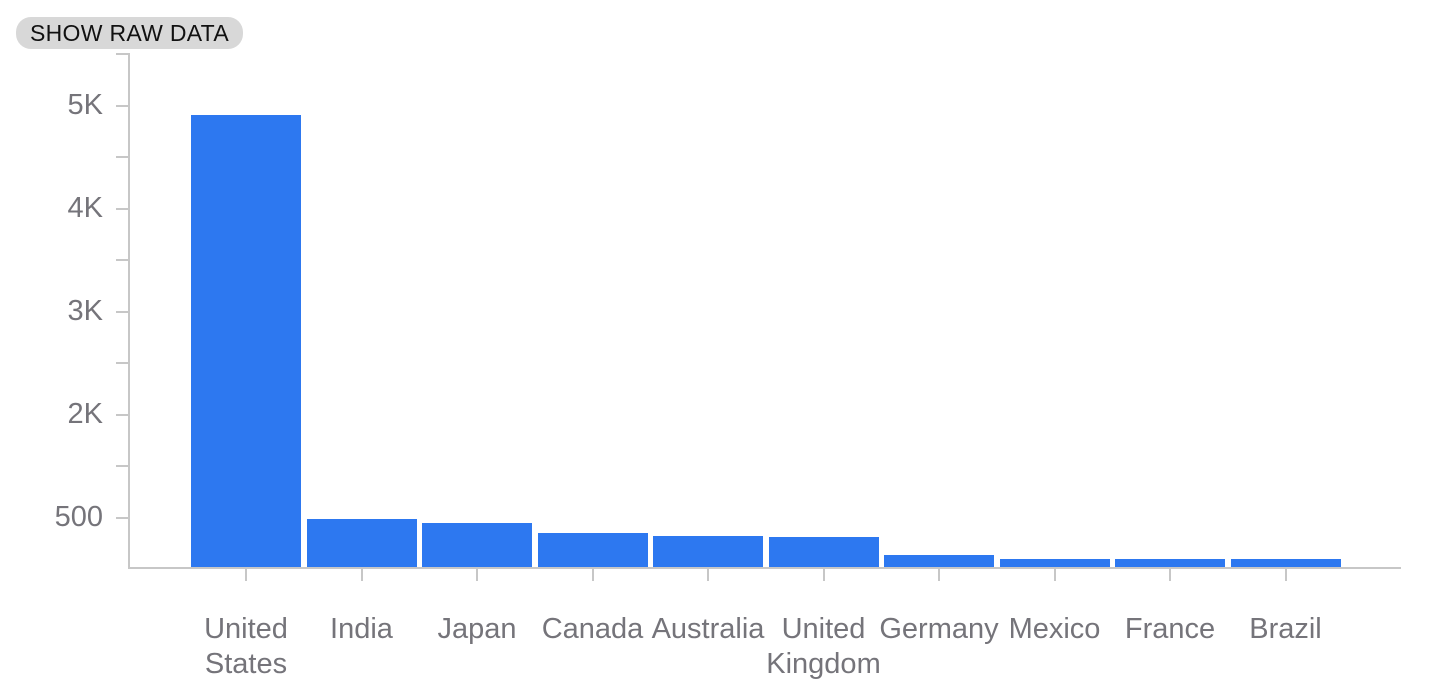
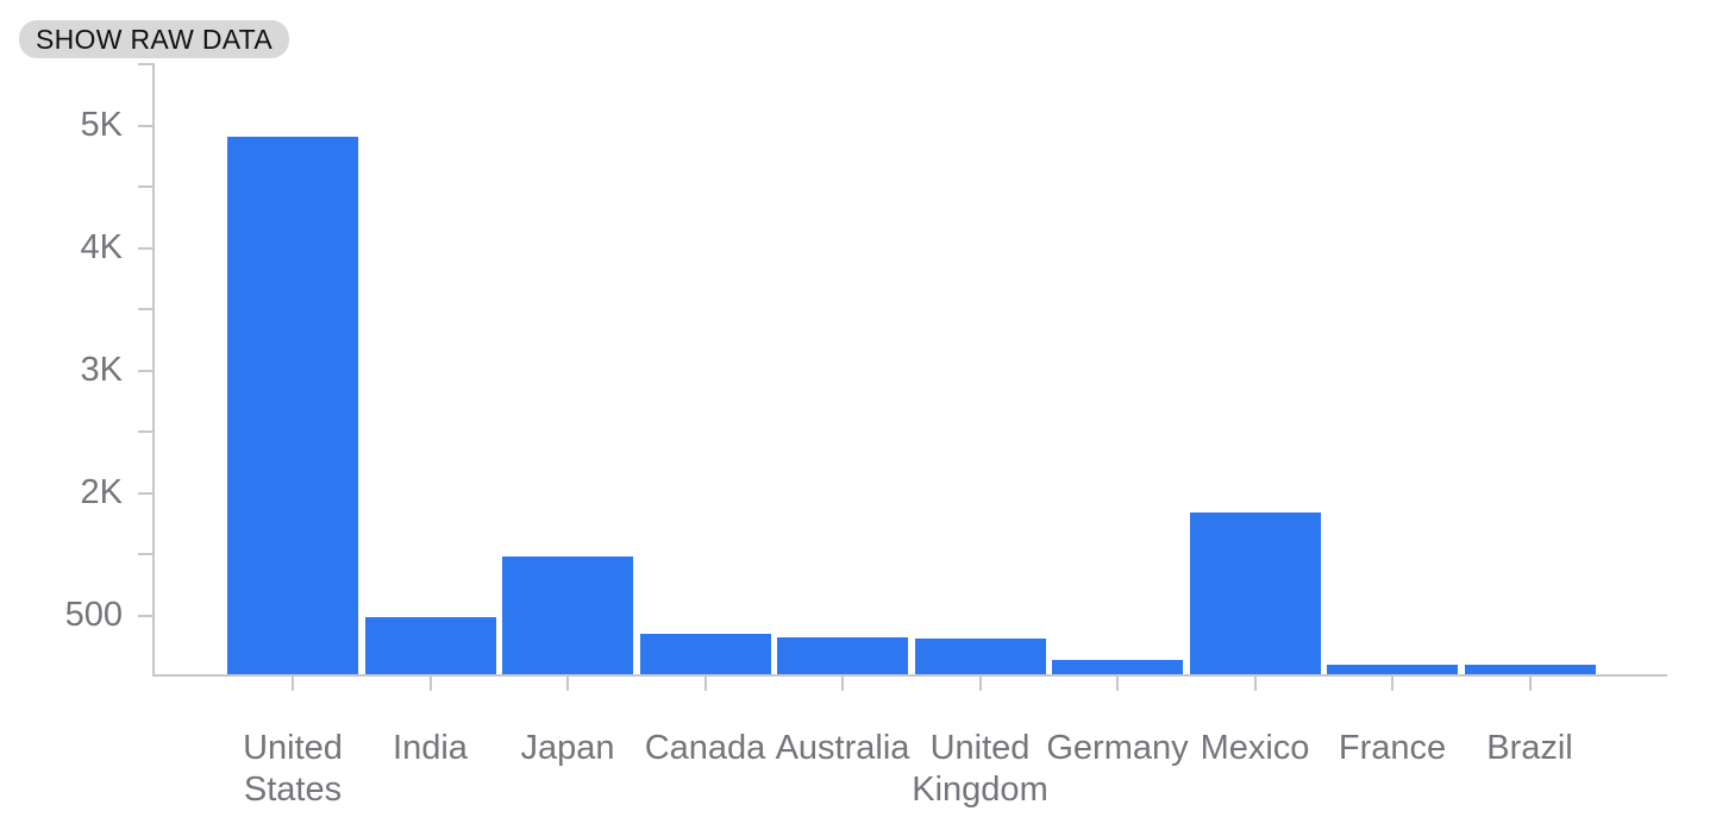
Japan: 0.48K -> 1.07K
Mexico: 0.09K -> 1.47K
